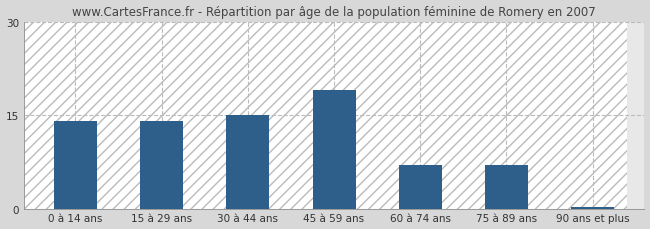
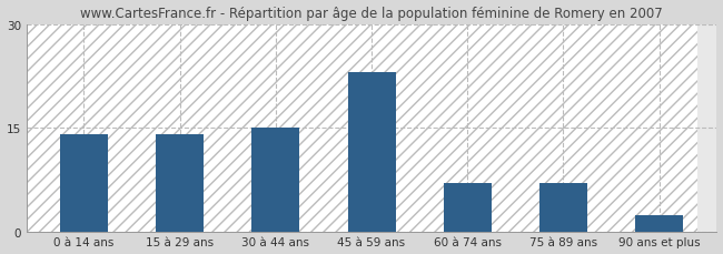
45 à 59 ans: 19.0 -> 23.0
90 ans et plus: 0.2 -> 2.4
